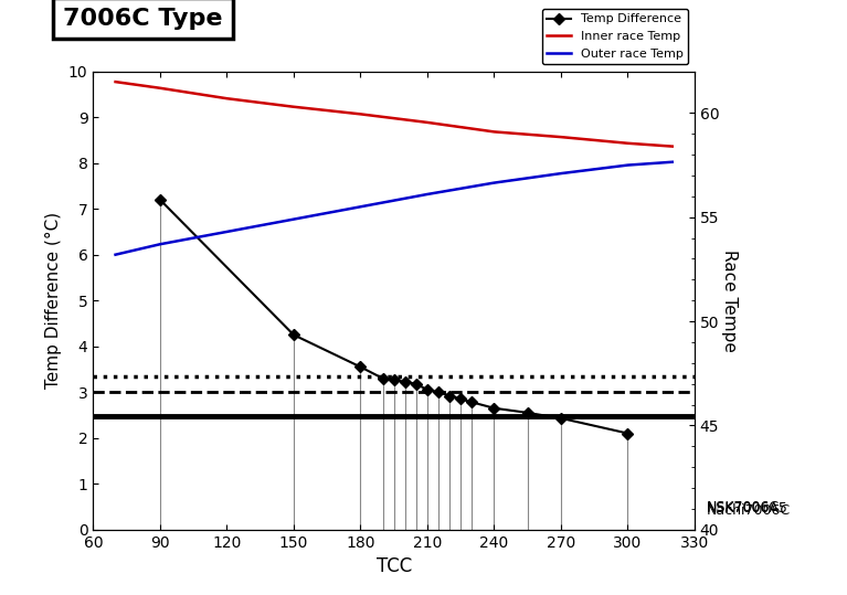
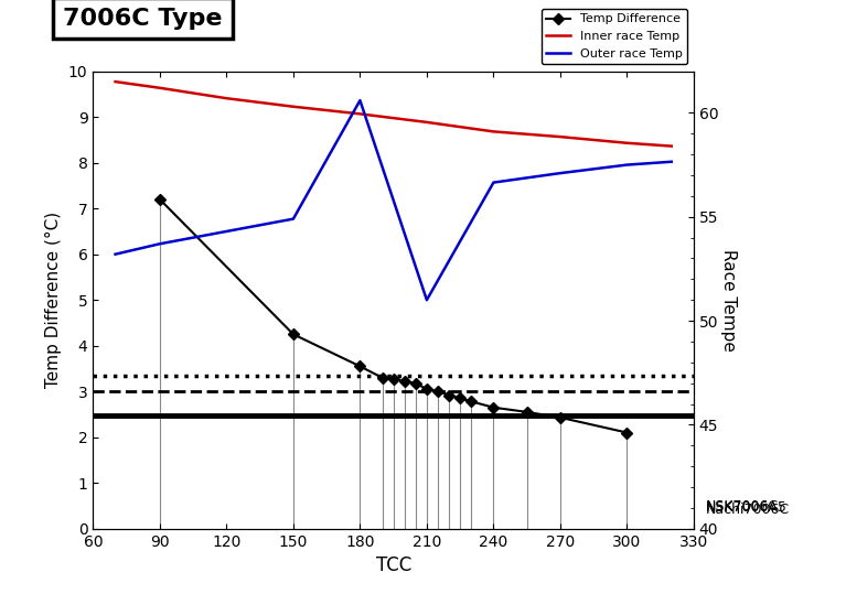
Outer race Temp/180: 55.5 -> 60.6
Outer race Temp/210: 56.1 -> 51.0
